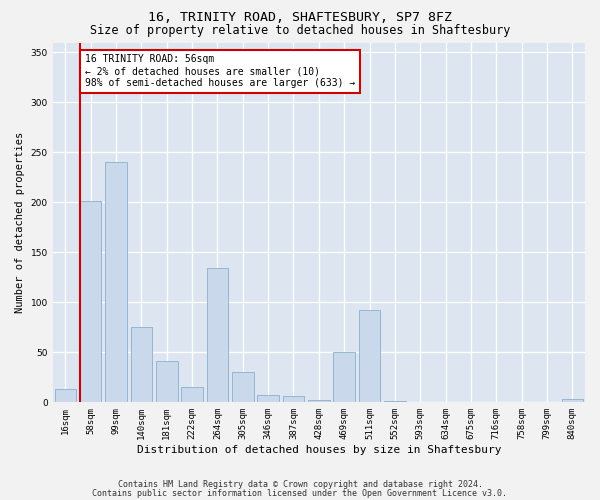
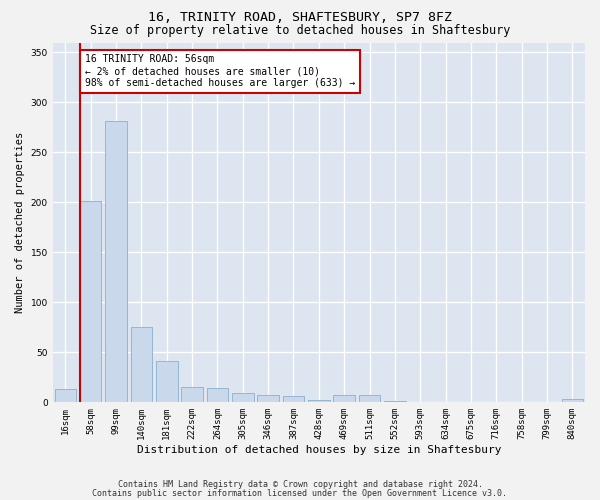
99sqm: 240 -> 281
264sqm: 134 -> 14
305sqm: 30 -> 9
469sqm: 50 -> 7
511sqm: 92 -> 7
